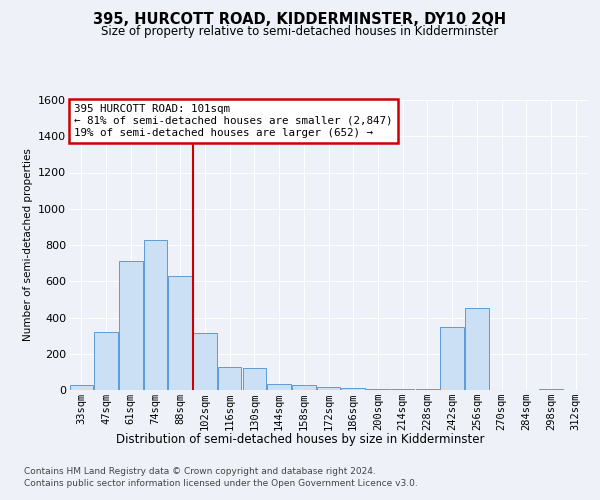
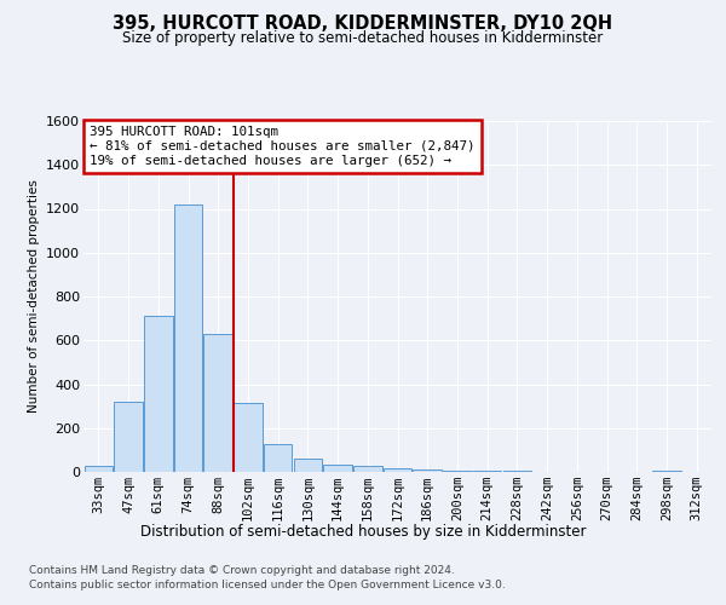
74sqm: 830 -> 1220
130sqm: 120 -> 60
242sqm: 350 -> 0
256sqm: 450 -> 0
